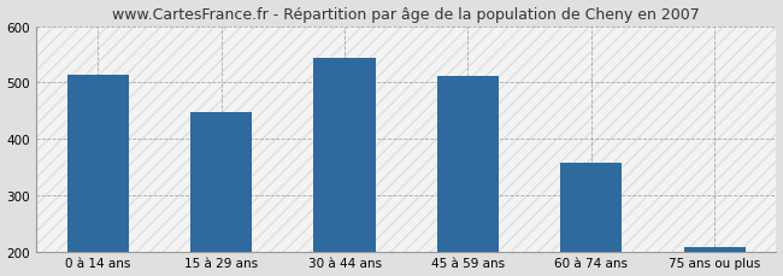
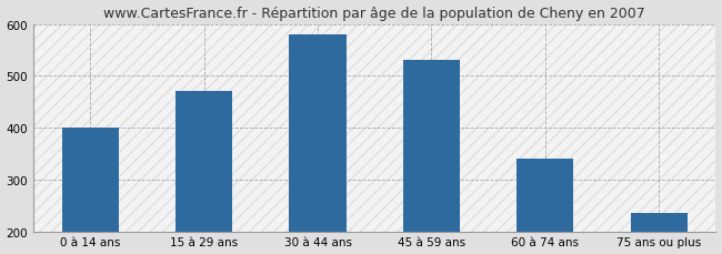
0 à 14 ans: 513 -> 400
15 à 29 ans: 448 -> 470
30 à 44 ans: 543 -> 580
45 à 59 ans: 511 -> 530
60 à 74 ans: 358 -> 340
75 ans ou plus: 208 -> 235
